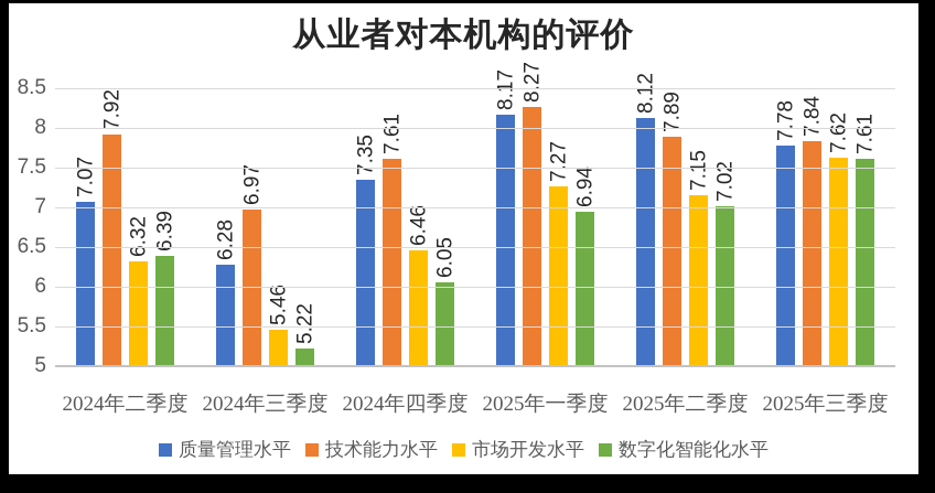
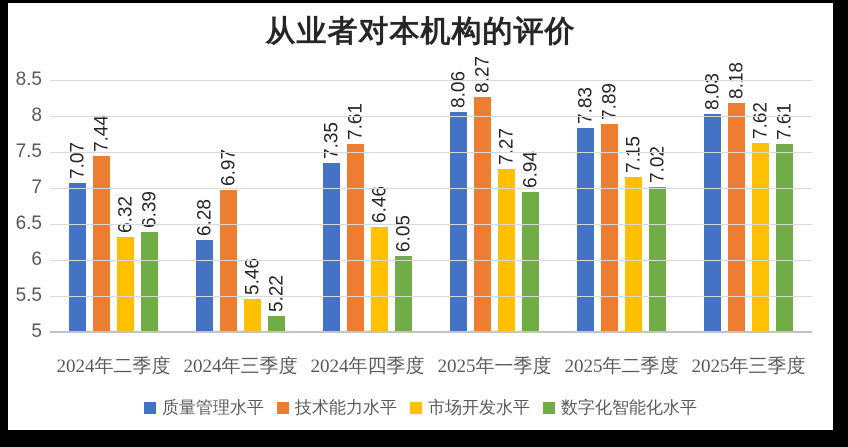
技术能力水平/2024年二季度: 7.92 -> 7.44
质量管理水平/2025年一季度: 8.17 -> 8.06
质量管理水平/2025年二季度: 8.12 -> 7.83
质量管理水平/2025年三季度: 7.78 -> 8.03
技术能力水平/2025年三季度: 7.84 -> 8.18
